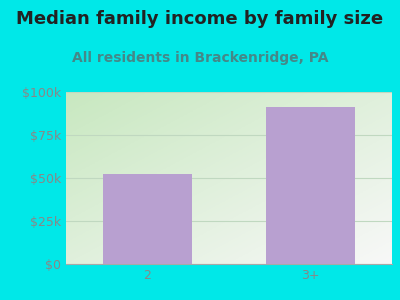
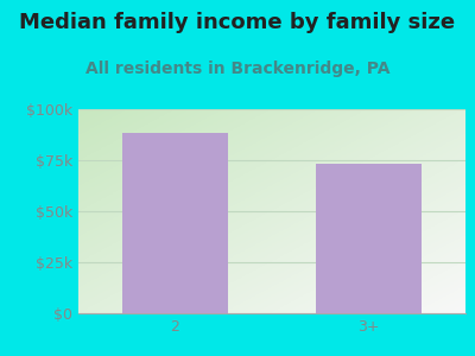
2: $52k -> $88k
3+: $91k -> $73k
